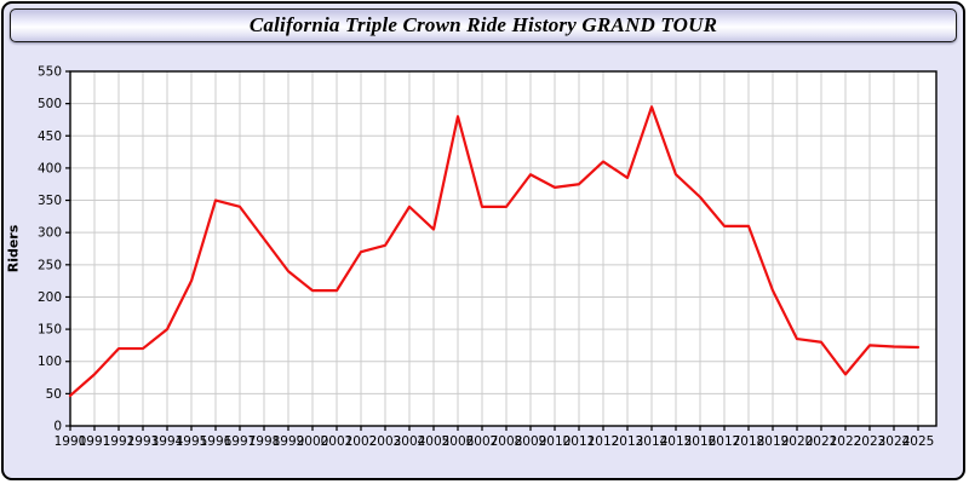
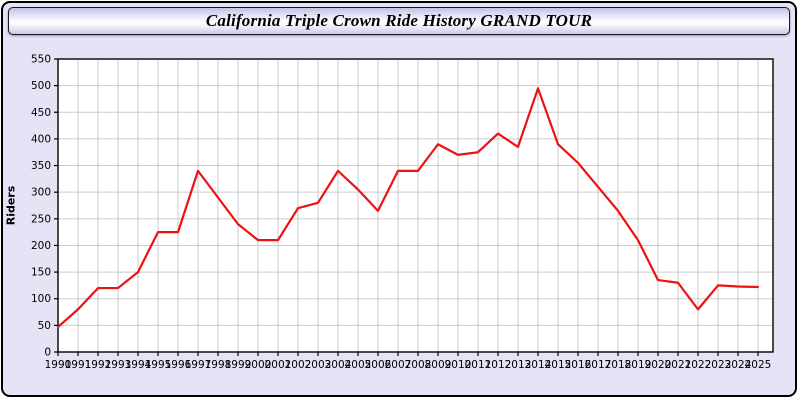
1996: 350 -> 220
2006: 480 -> 260
2018: 310 -> 260
